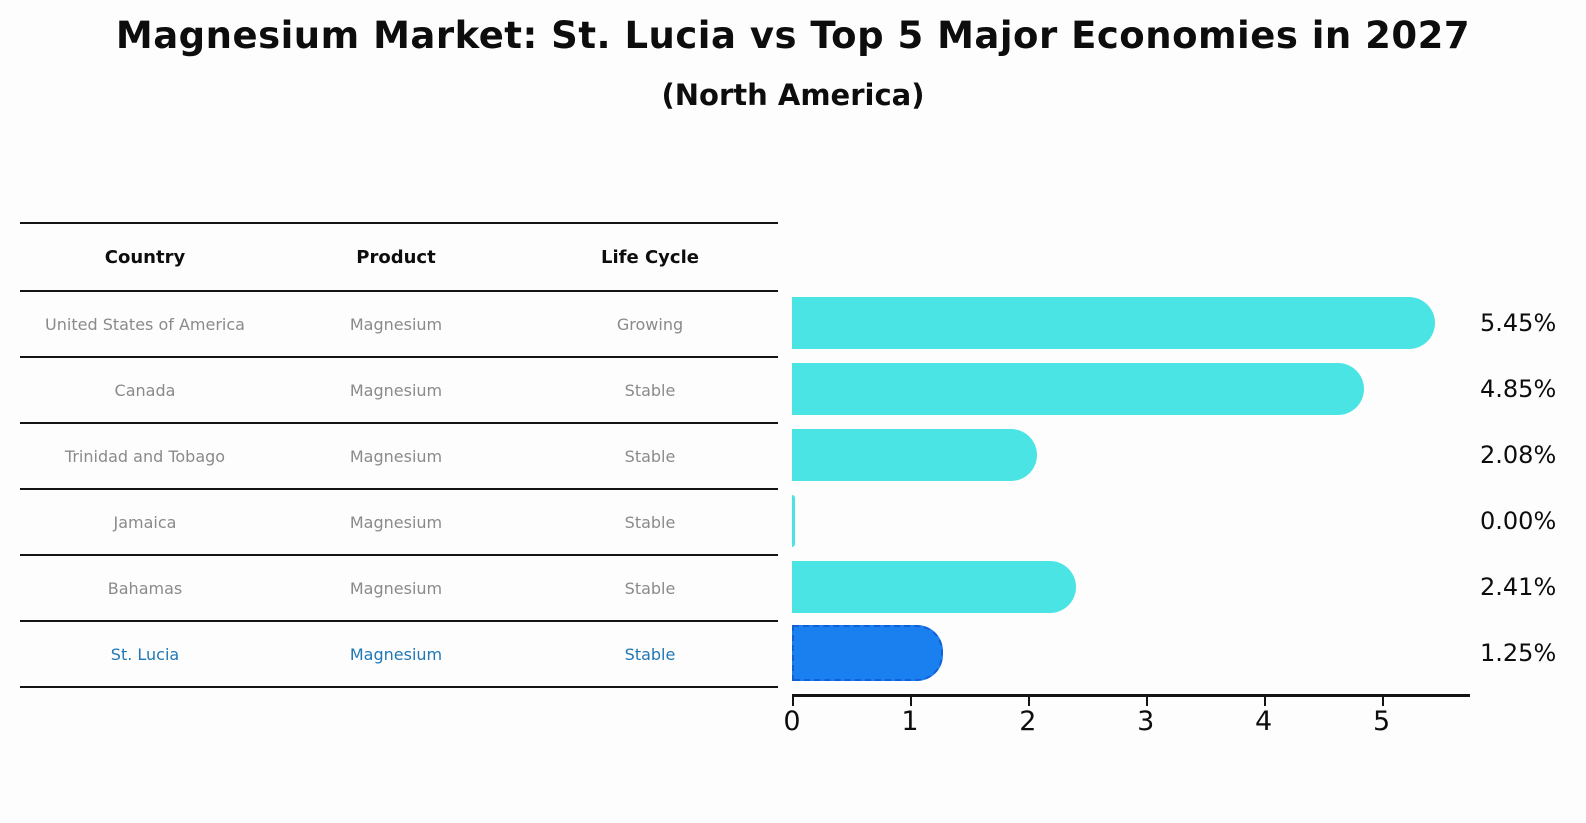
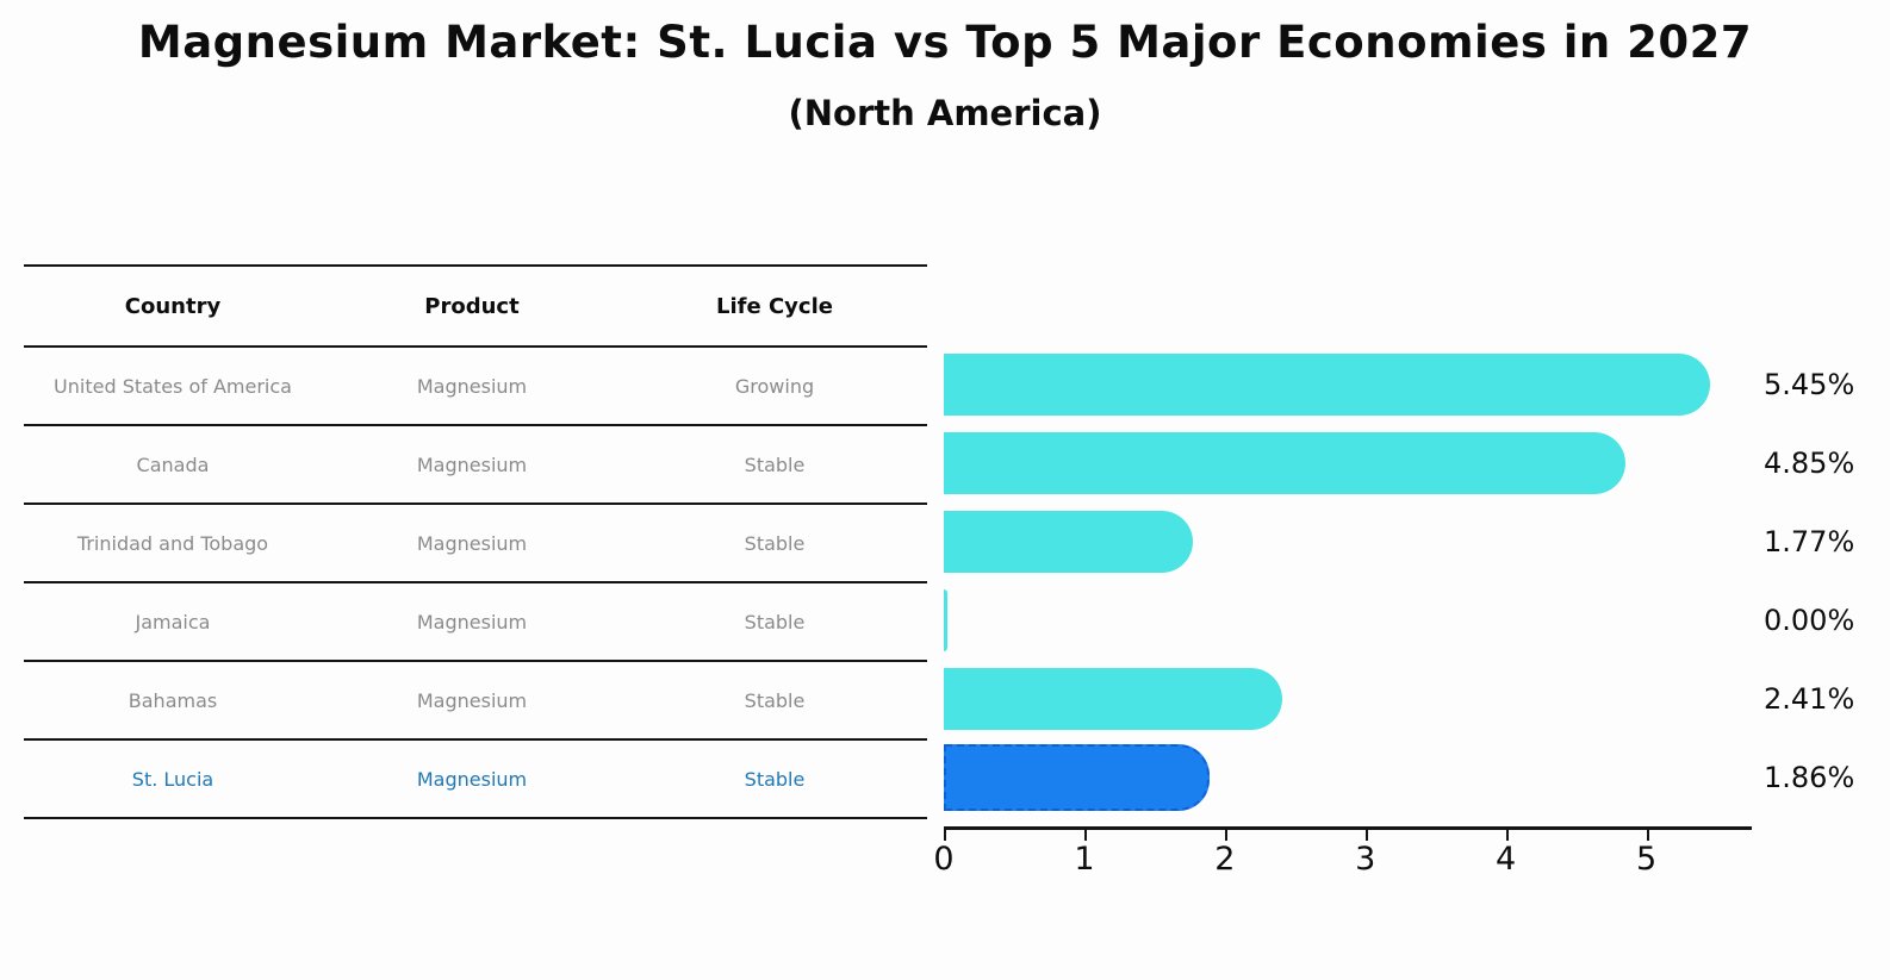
Trinidad and Tobago: 2.08% -> 1.77%
St. Lucia: 1.25% -> 1.86%
